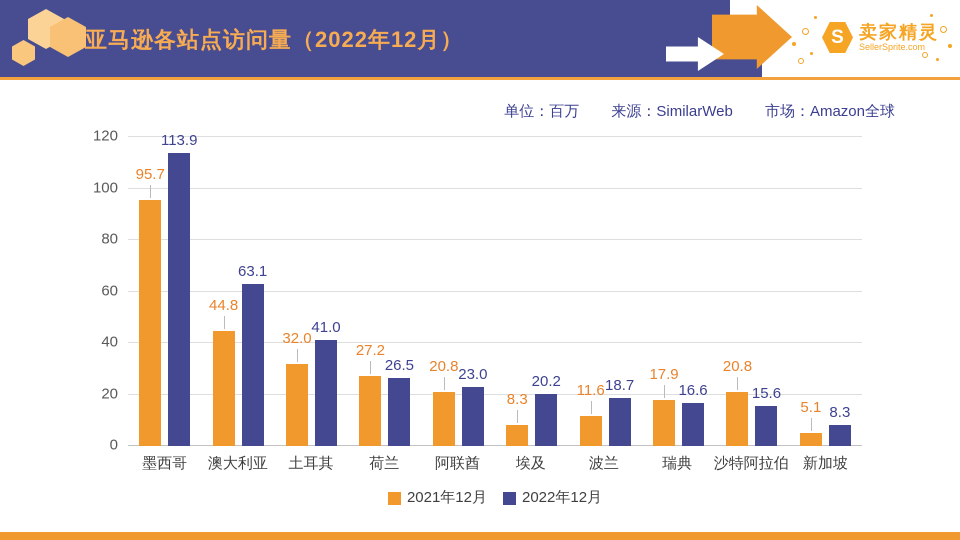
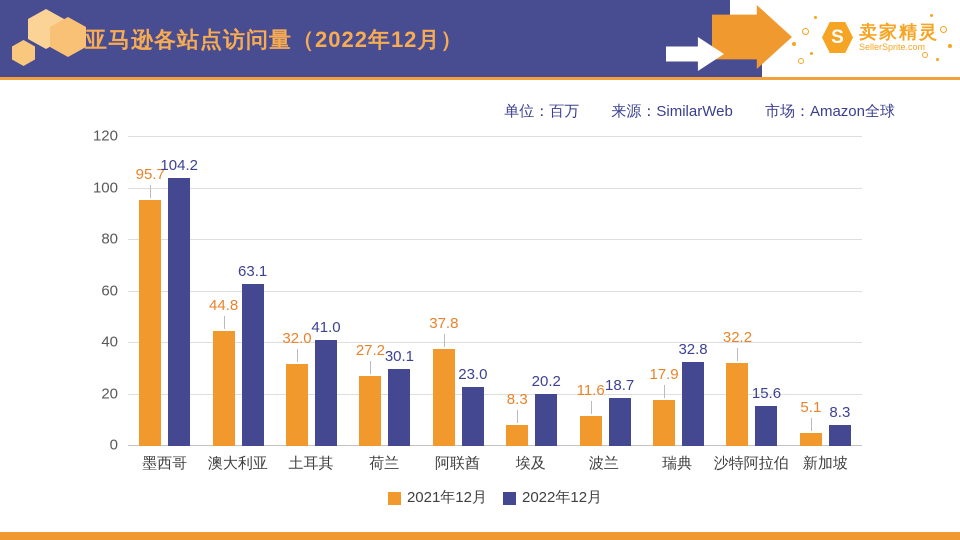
2022年12月/墨西哥: 113.9 -> 104.2
2022年12月/荷兰: 26.5 -> 30.1
2021年12月/阿联酋: 20.8 -> 37.8
2022年12月/瑞典: 16.6 -> 32.8
2021年12月/沙特阿拉伯: 20.8 -> 32.2
